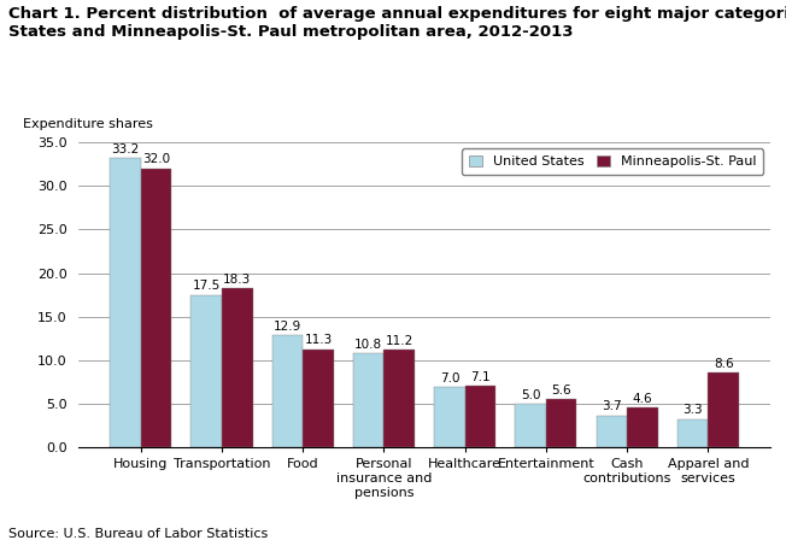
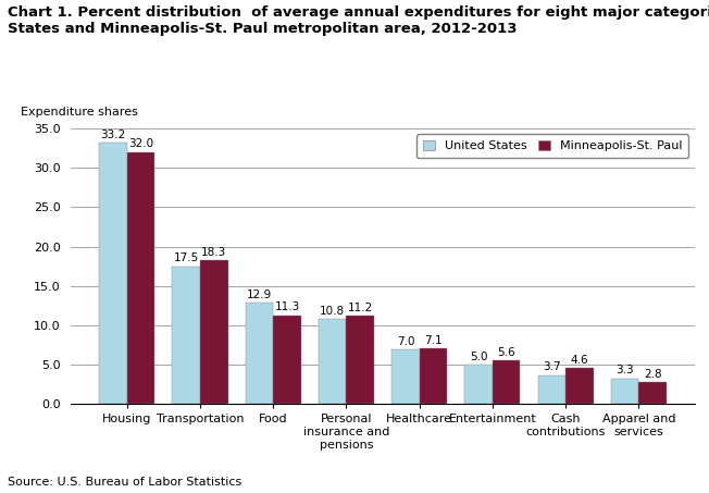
Minneapolis-St. Paul/Apparel and services: 8.6 -> 2.8
